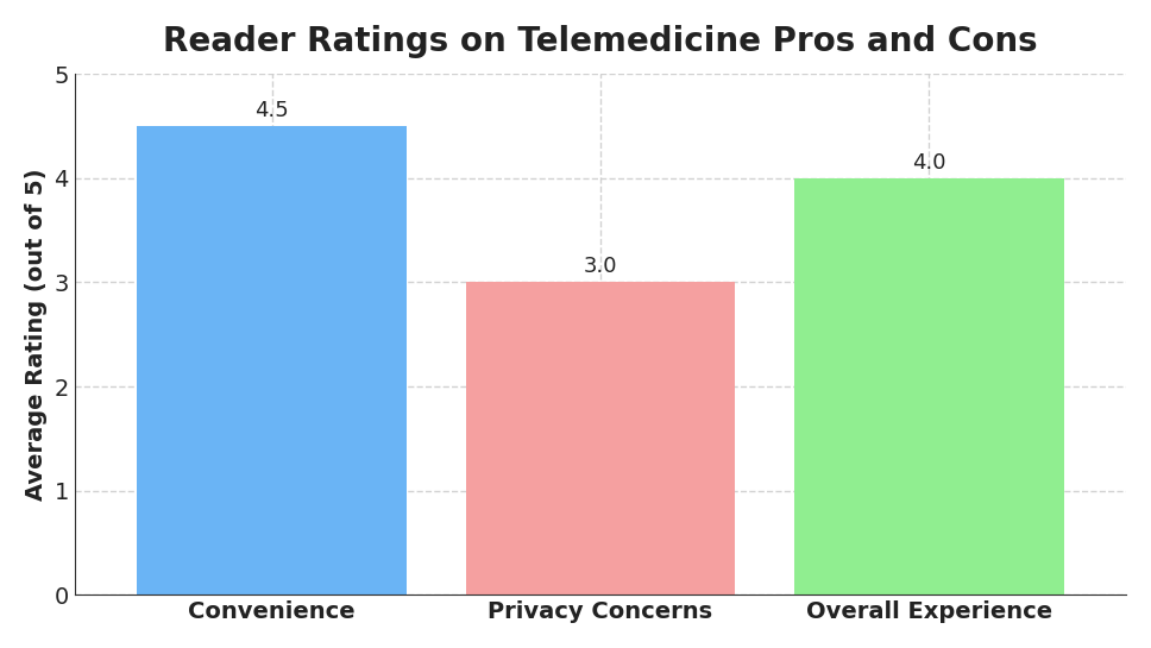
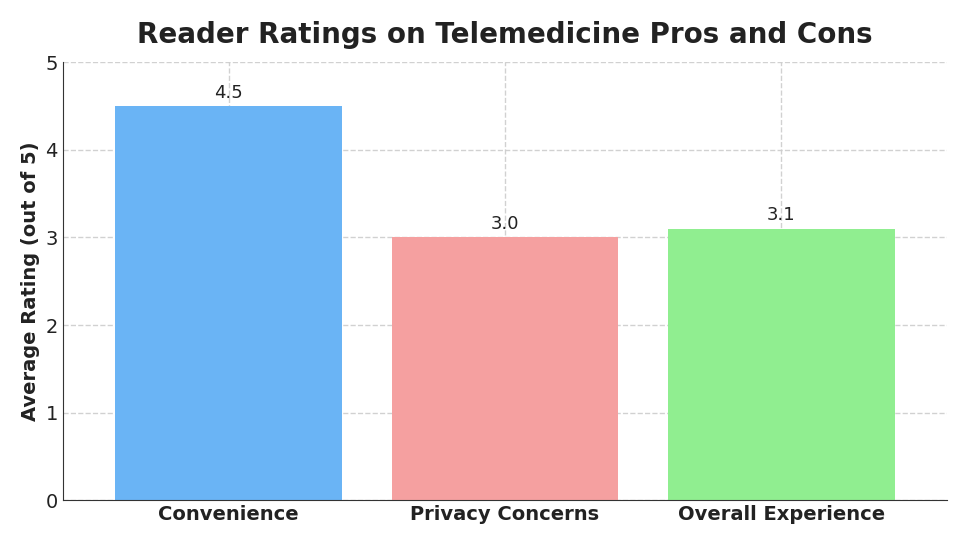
Overall Experience: 4.0 -> 3.1
